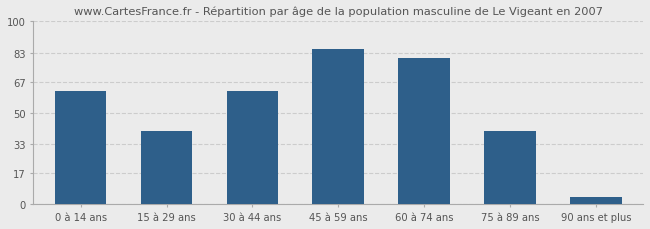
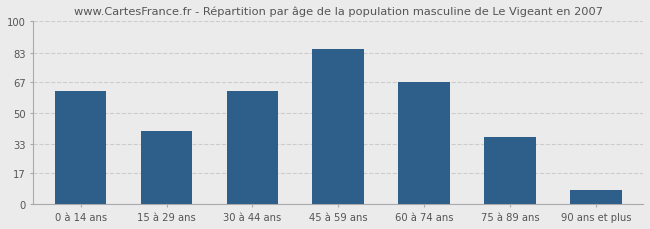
60 à 74 ans: 80 -> 67
75 à 89 ans: 40 -> 37
90 ans et plus: 4 -> 8
